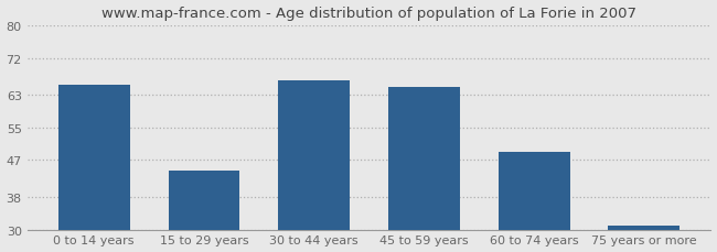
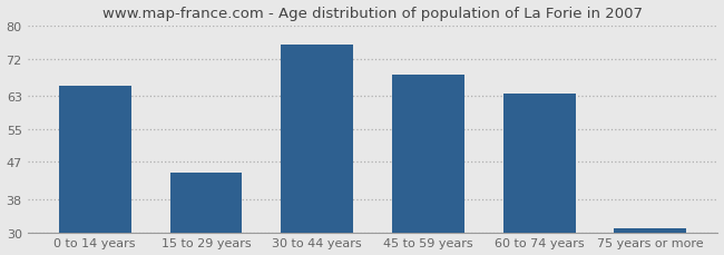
30 to 44 years: 66.5 -> 75.5
45 to 59 years: 65.0 -> 68.0
60 to 74 years: 49.0 -> 63.5
